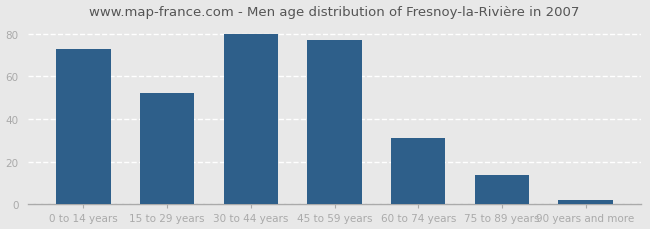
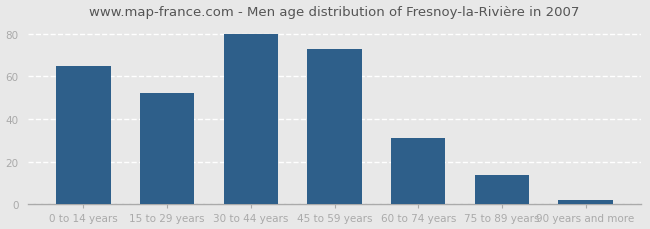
0 to 14 years: 73 -> 65
45 to 59 years: 77 -> 73
